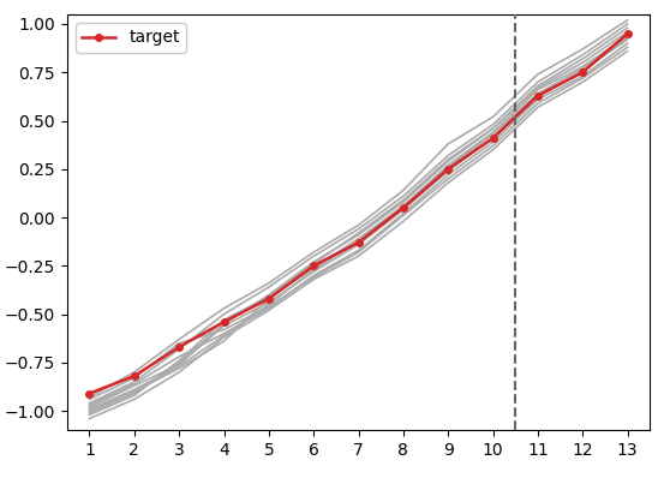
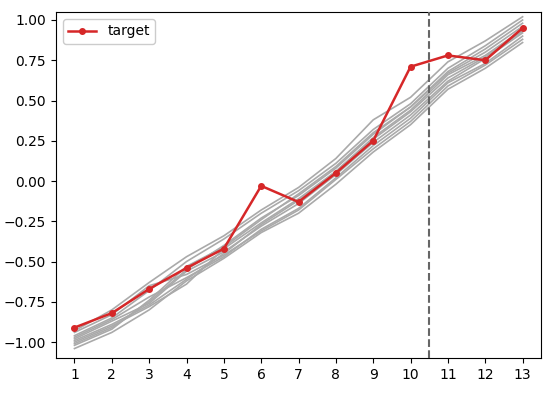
target/6: -0.25 -> -0.03
target/10: 0.41 -> 0.71
target/11: 0.63 -> 0.78
